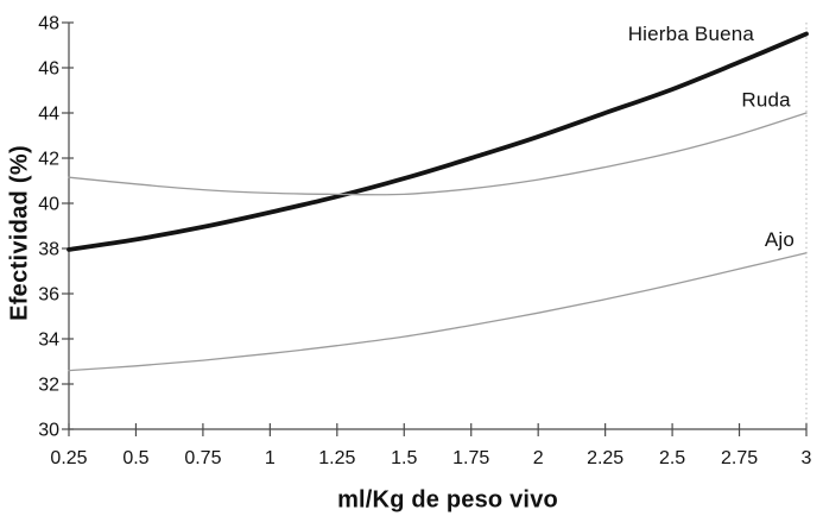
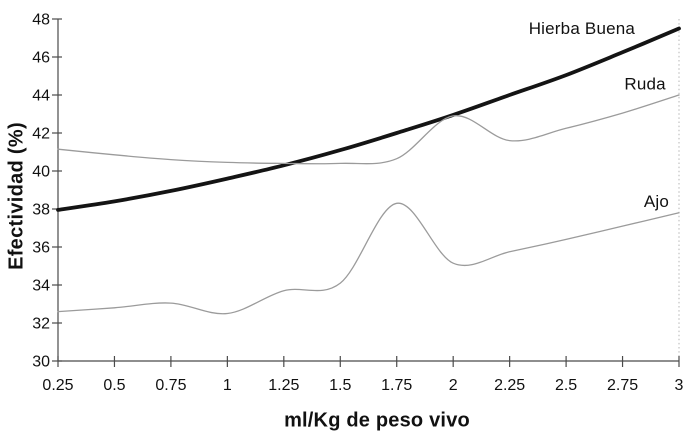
Ajo/1: 33.4 -> 32.5
Ajo/1.75: 34.6 -> 38.3
Ruda/2: 41.0 -> 42.9
